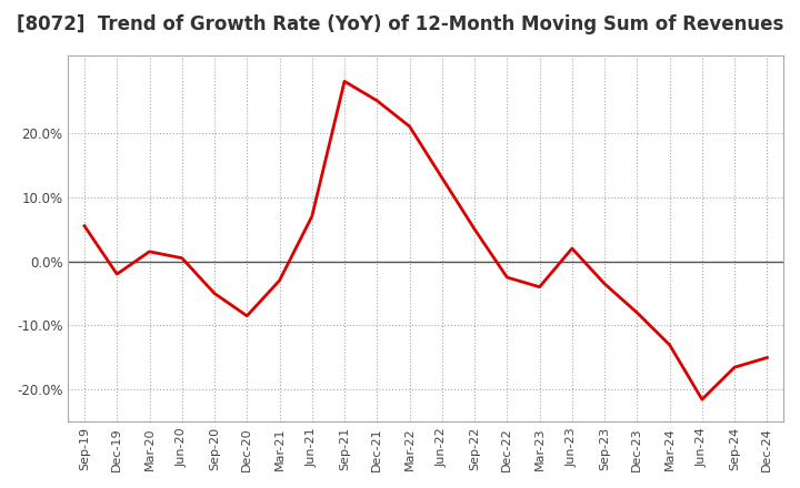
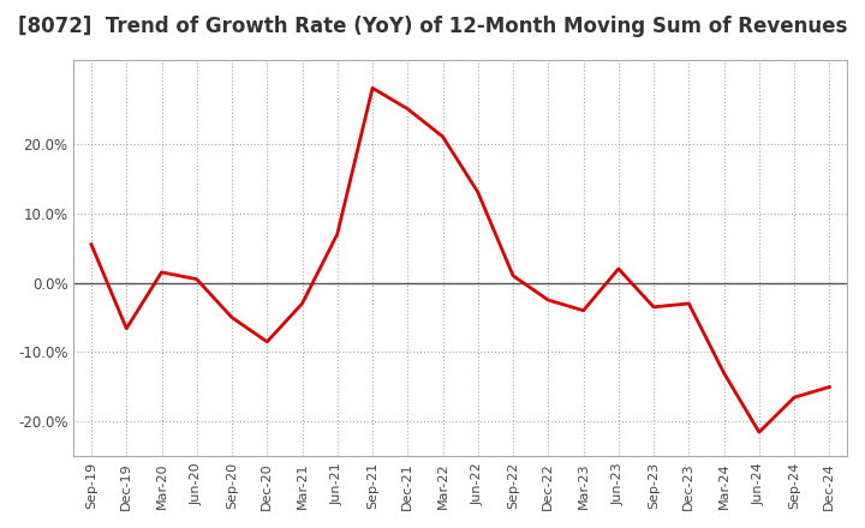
Dec-19: -2.0% -> -6.6%
Sep-22: 5.0% -> 1.0%
Dec-23: -8.0% -> -3.0%
